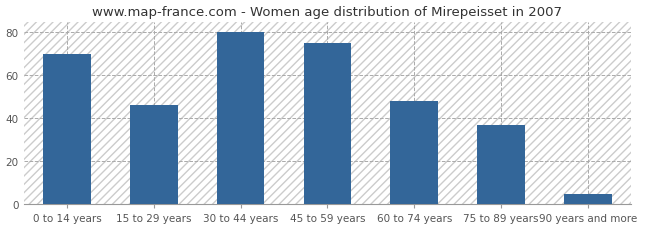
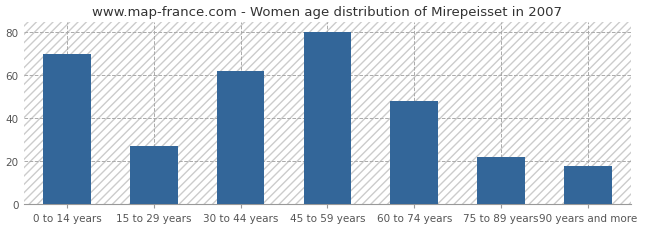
15 to 29 years: 46 -> 27
30 to 44 years: 80 -> 62
45 to 59 years: 75 -> 80
75 to 89 years: 37 -> 22
90 years and more: 5 -> 18
